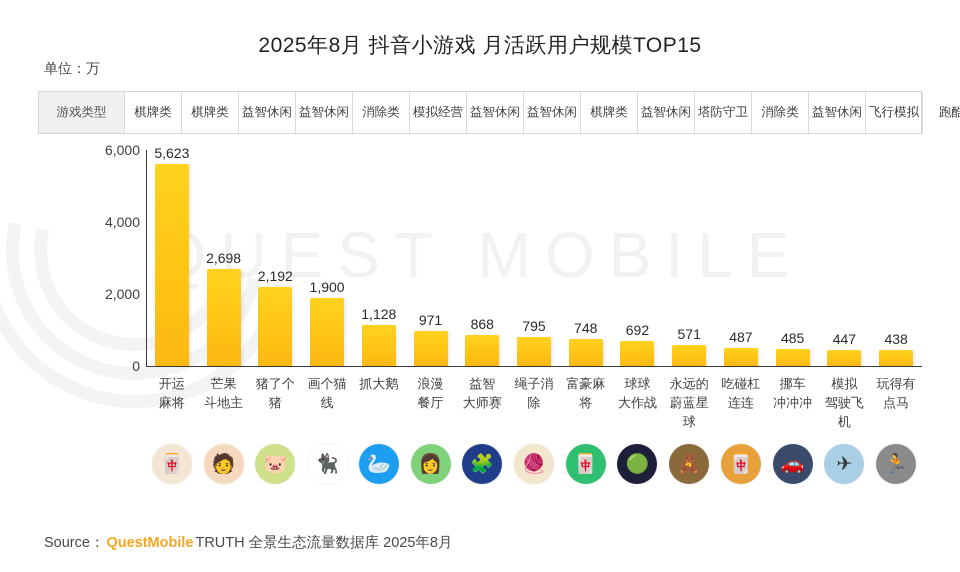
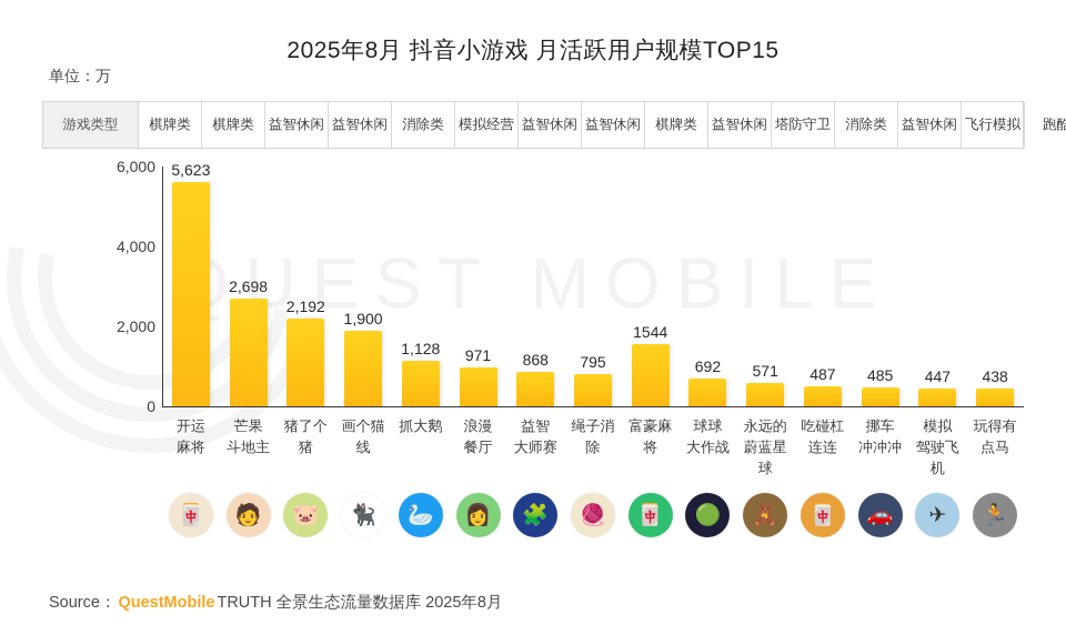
富豪麻 将: 748 -> 1544
